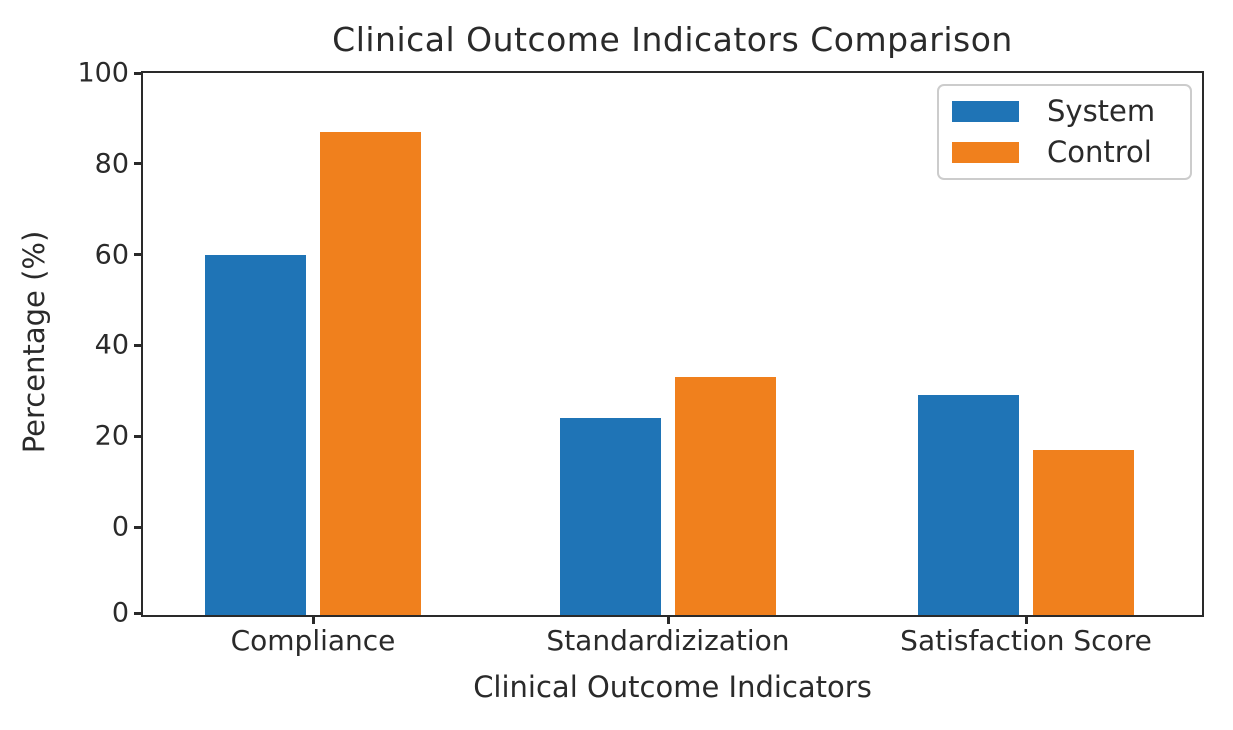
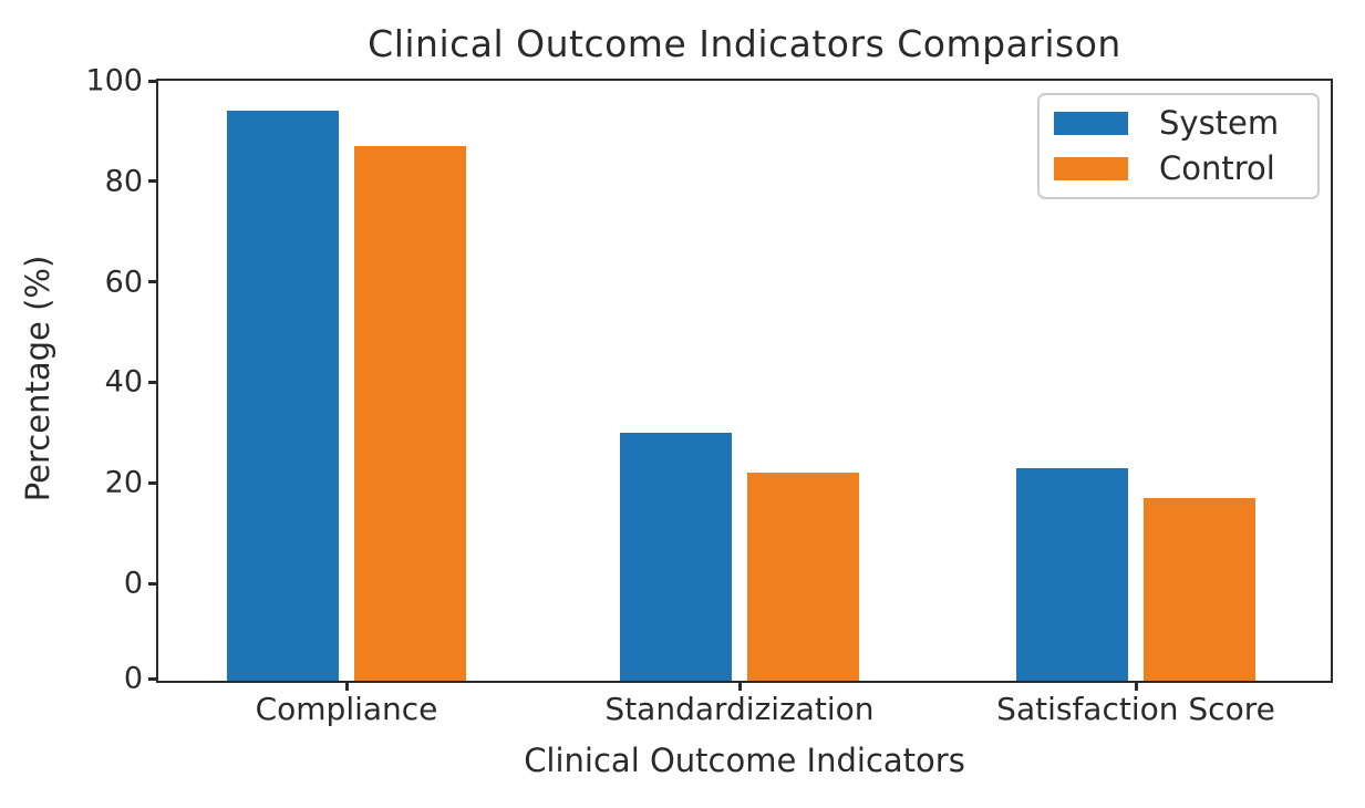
System/Compliance: 60 -> 94
System/Standardizization: 24 -> 30
Control/Standardizization: 33 -> 22
System/Satisfaction Score: 29 -> 23
